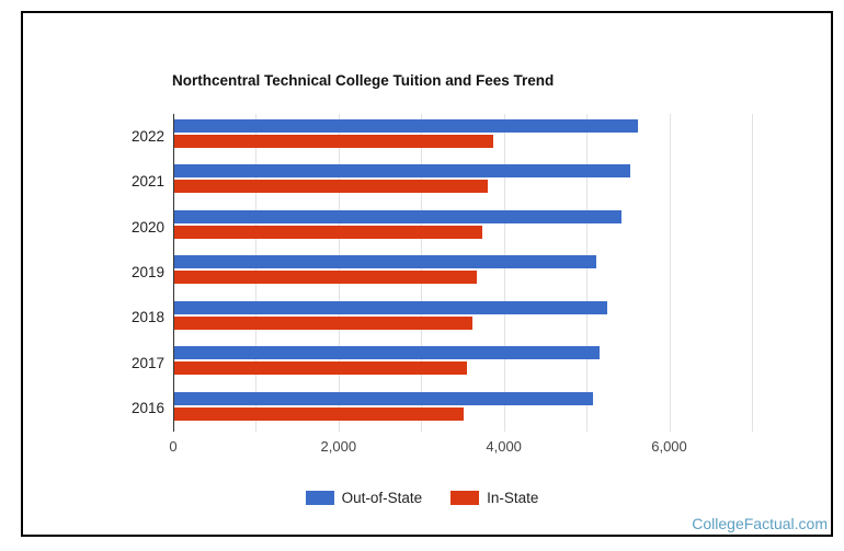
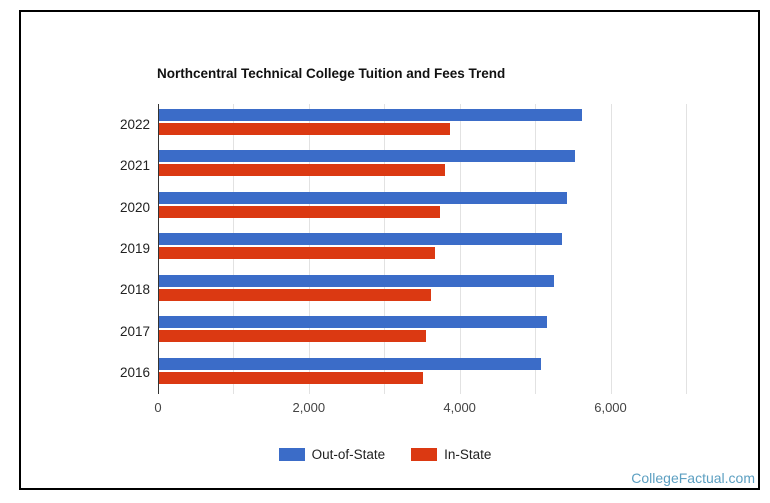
Out-of-State/2019: 5100 -> 5300
